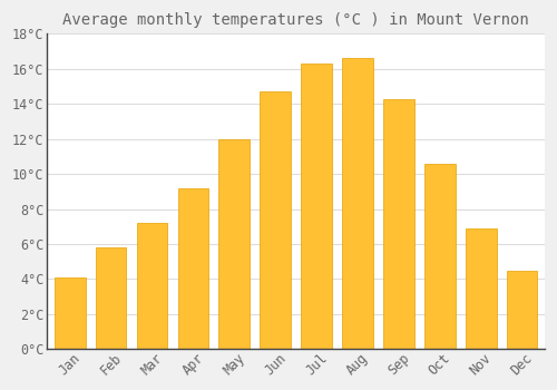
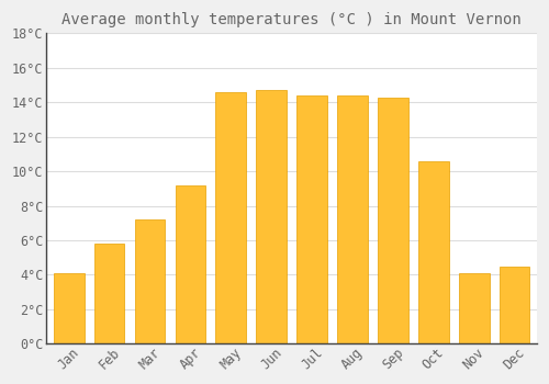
May: 12.0°C -> 14.6°C
Jul: 16.3°C -> 14.4°C
Aug: 16.6°C -> 14.4°C
Nov: 6.9°C -> 4.1°C
